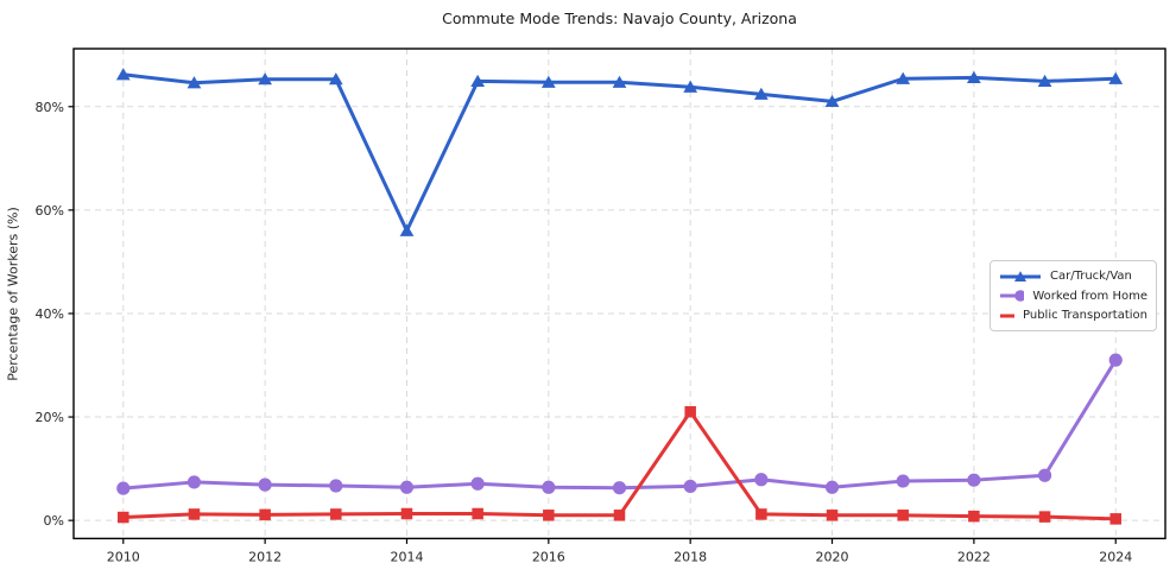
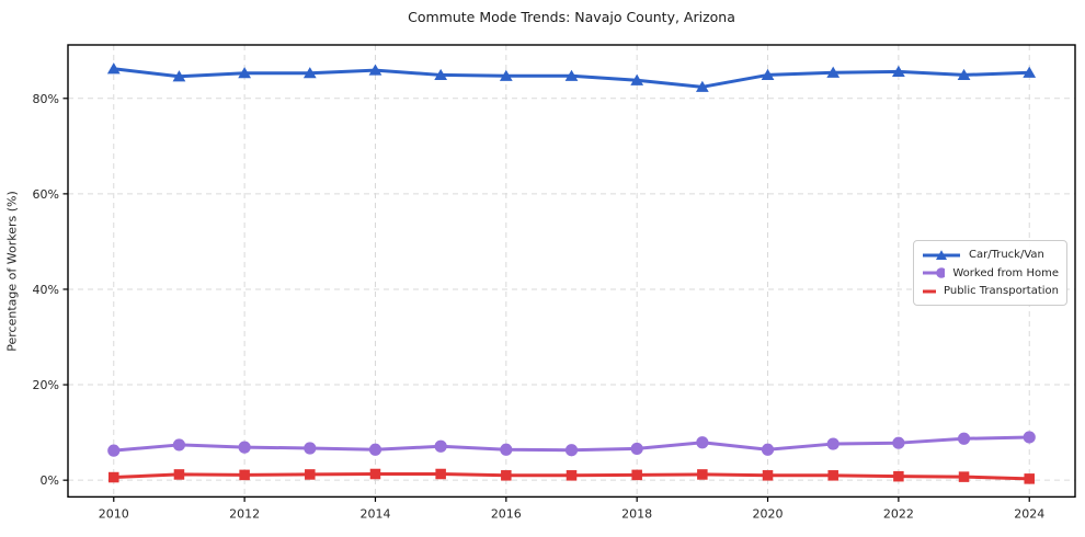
Car/Truck/Van/2014: 56% -> 86%
Public Transportation/2018: 21% -> 1%
Car/Truck/Van/2020: 81% -> 85%
Worked from Home/2024: 31% -> 9%
